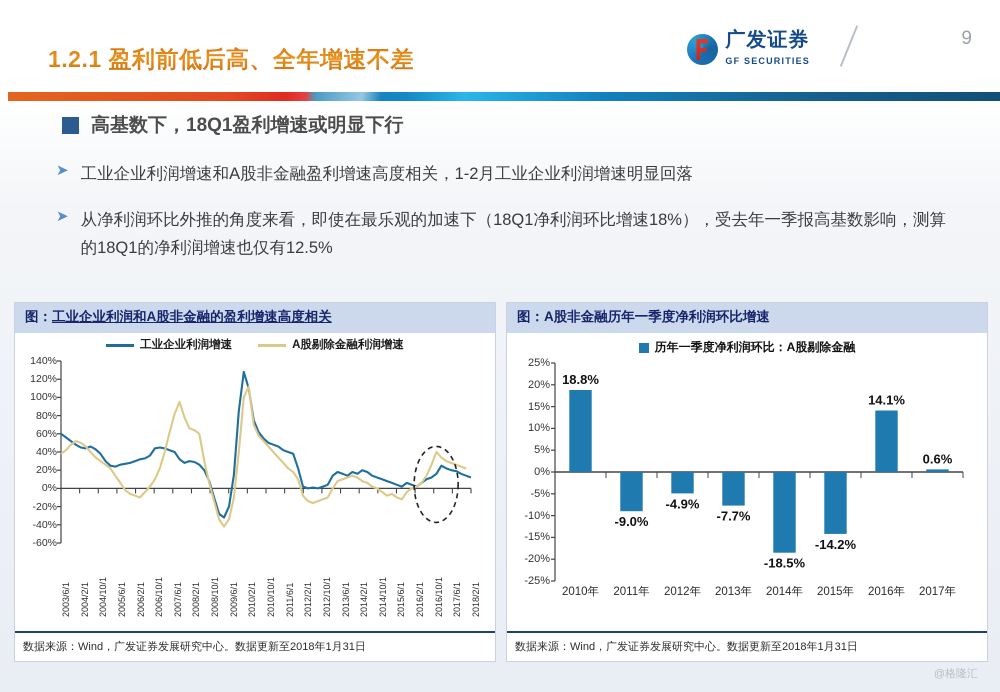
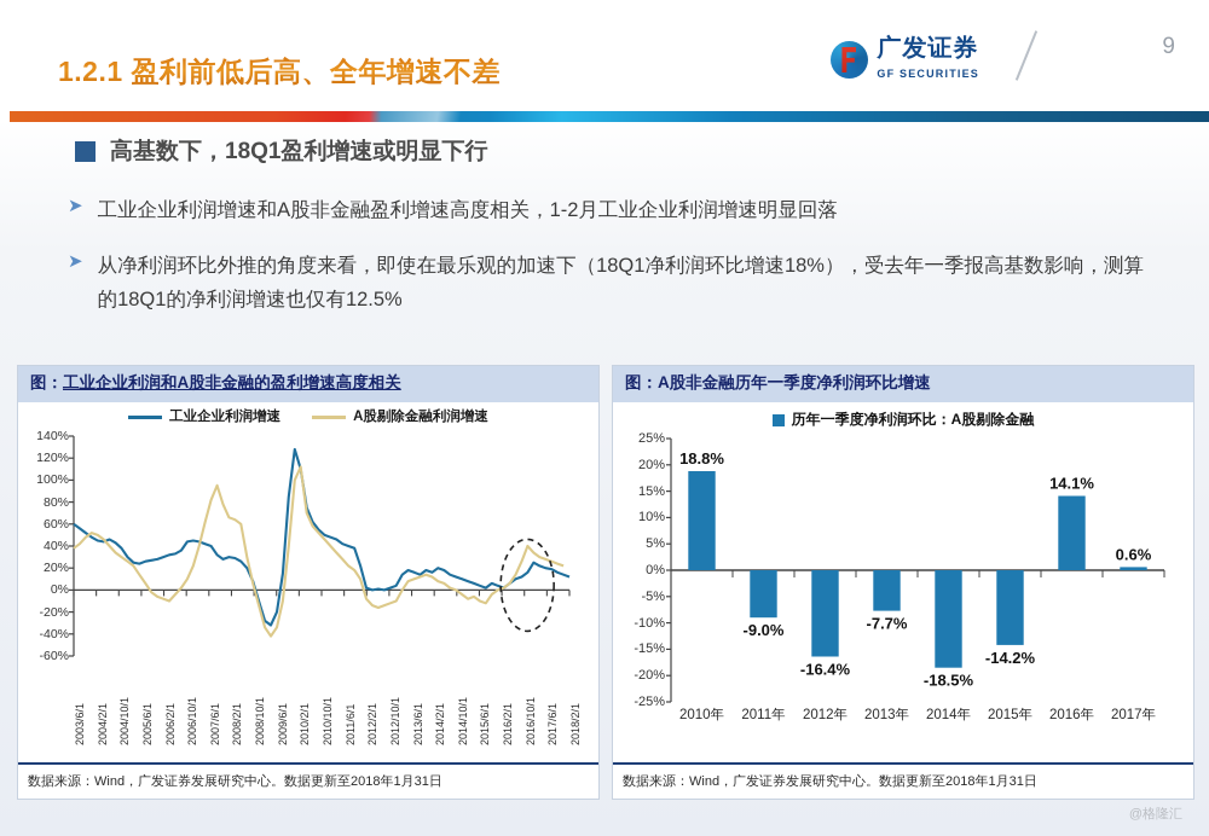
图：A股非金融历年一季度净利润环比增速/2012年: -4.9% -> -16.4%
